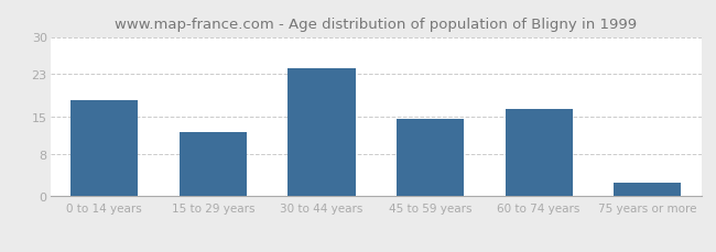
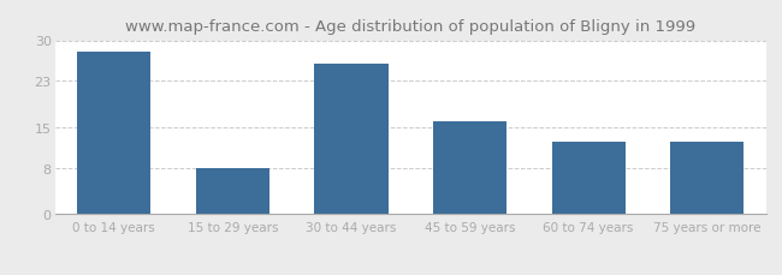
0 to 14 years: 18.0 -> 28.0
15 to 29 years: 12.0 -> 8.0
30 to 44 years: 24.0 -> 26.0
45 to 59 years: 14.5 -> 16.0
60 to 74 years: 16.5 -> 12.5
75 years or more: 2.5 -> 12.5
